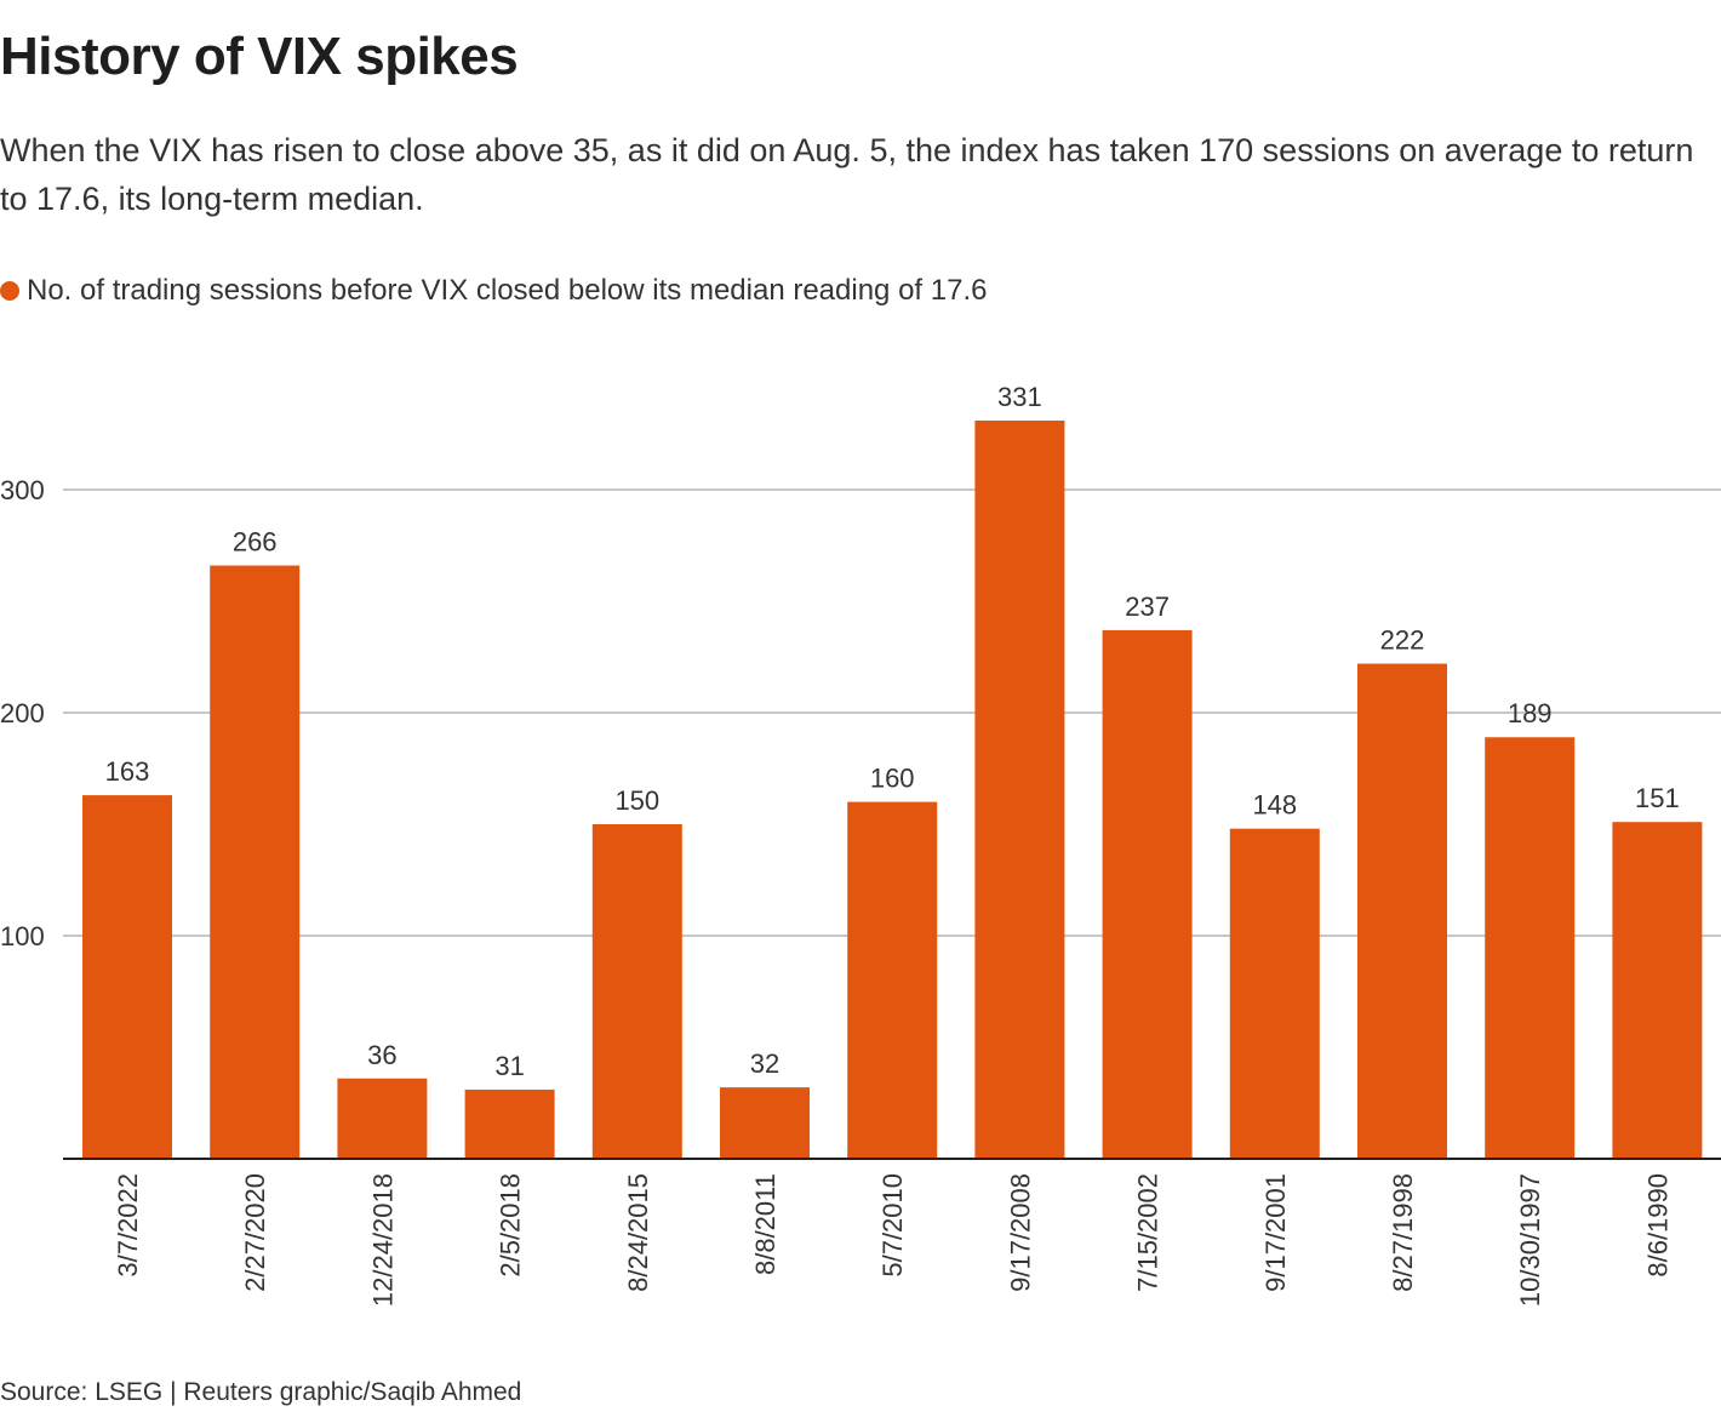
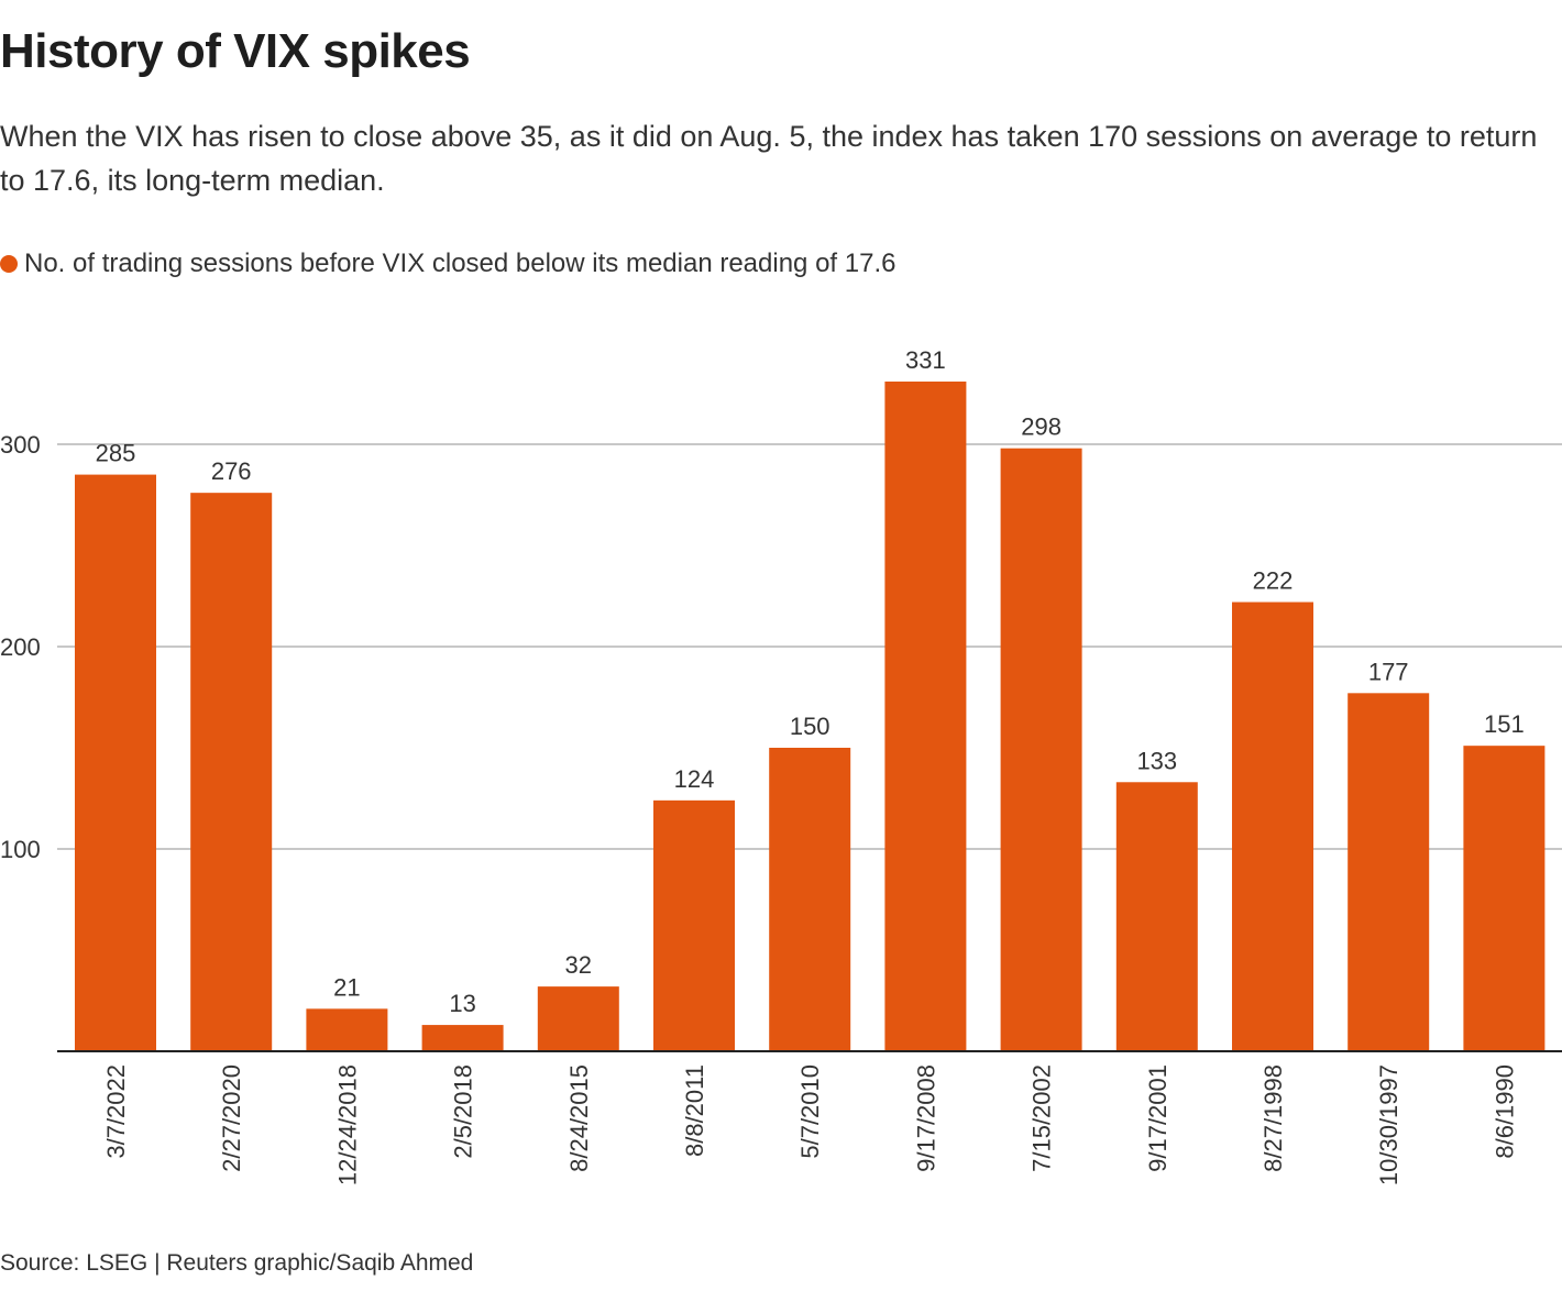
3/7/2022: 163 -> 285
2/27/2020: 266 -> 276
12/24/2018: 36 -> 21
2/5/2018: 31 -> 13
8/24/2015: 150 -> 32
8/8/2011: 32 -> 124
5/7/2010: 160 -> 150
7/15/2002: 237 -> 298
9/17/2001: 148 -> 133
10/30/1997: 189 -> 177
